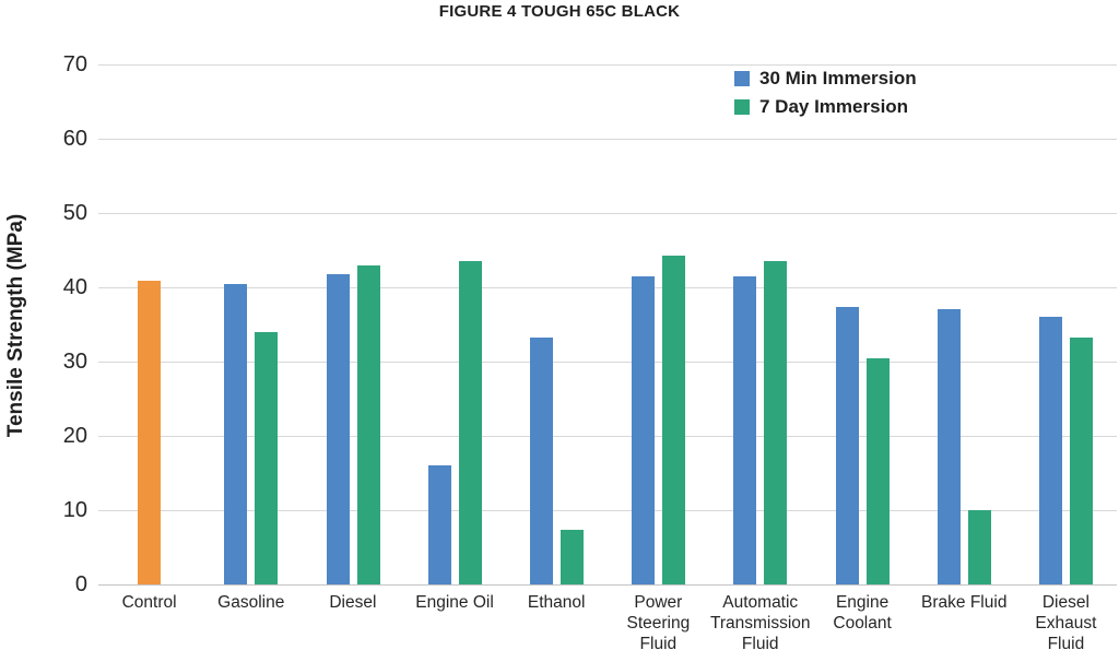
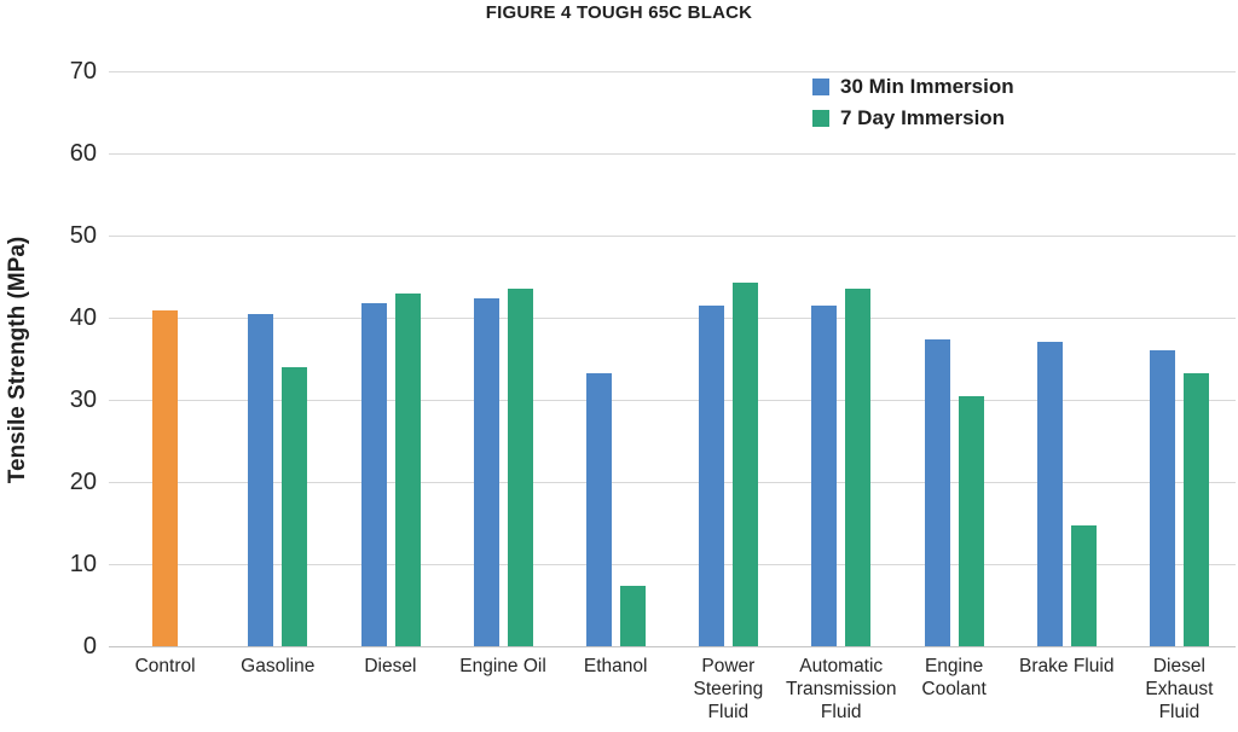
30 Min Immersion/Engine Oil: 16 -> 42
7 Day Immersion/Brake Fluid: 10 -> 15
